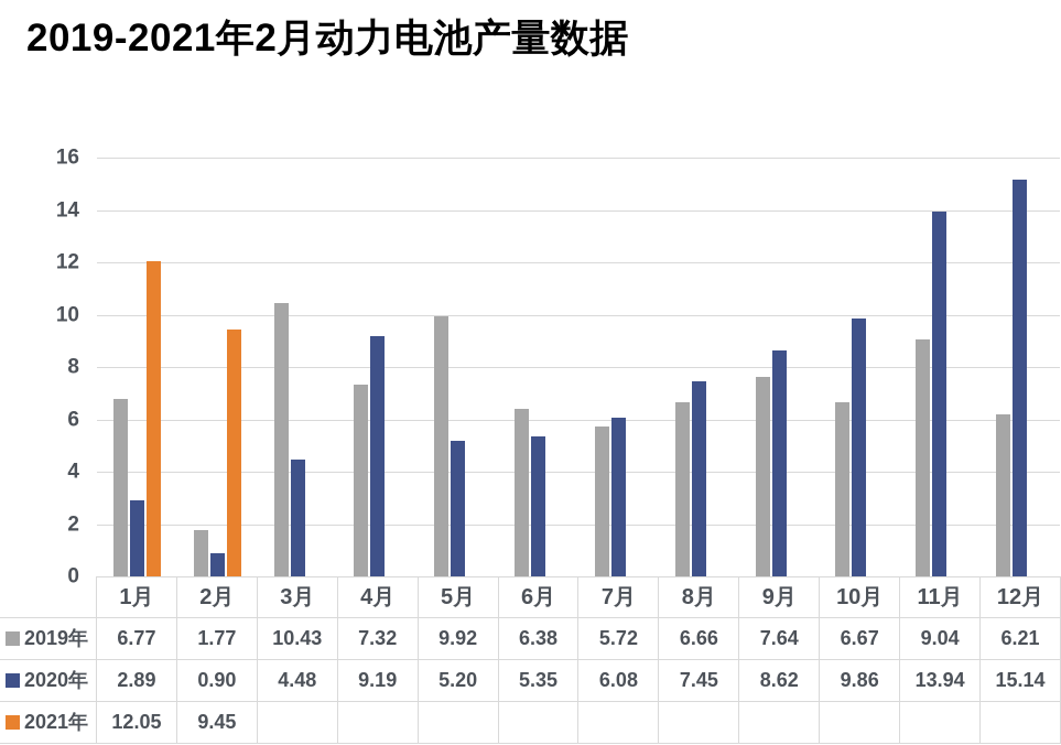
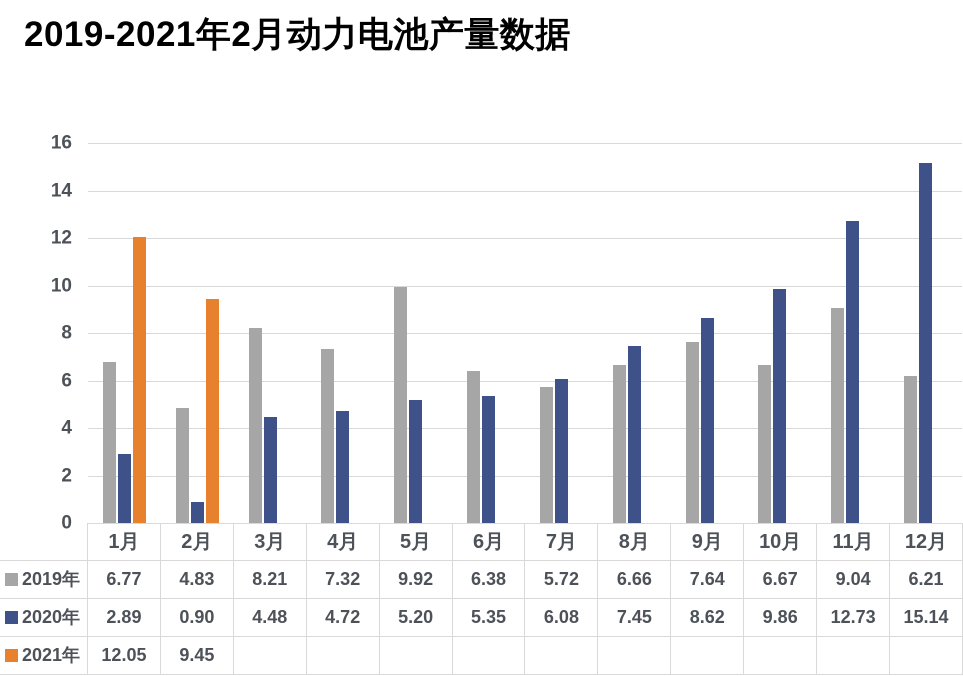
2019年/2月: 1.77 -> 4.83
2019年/3月: 10.43 -> 8.21
2020年/4月: 9.19 -> 4.72
2020年/11月: 13.94 -> 12.73
